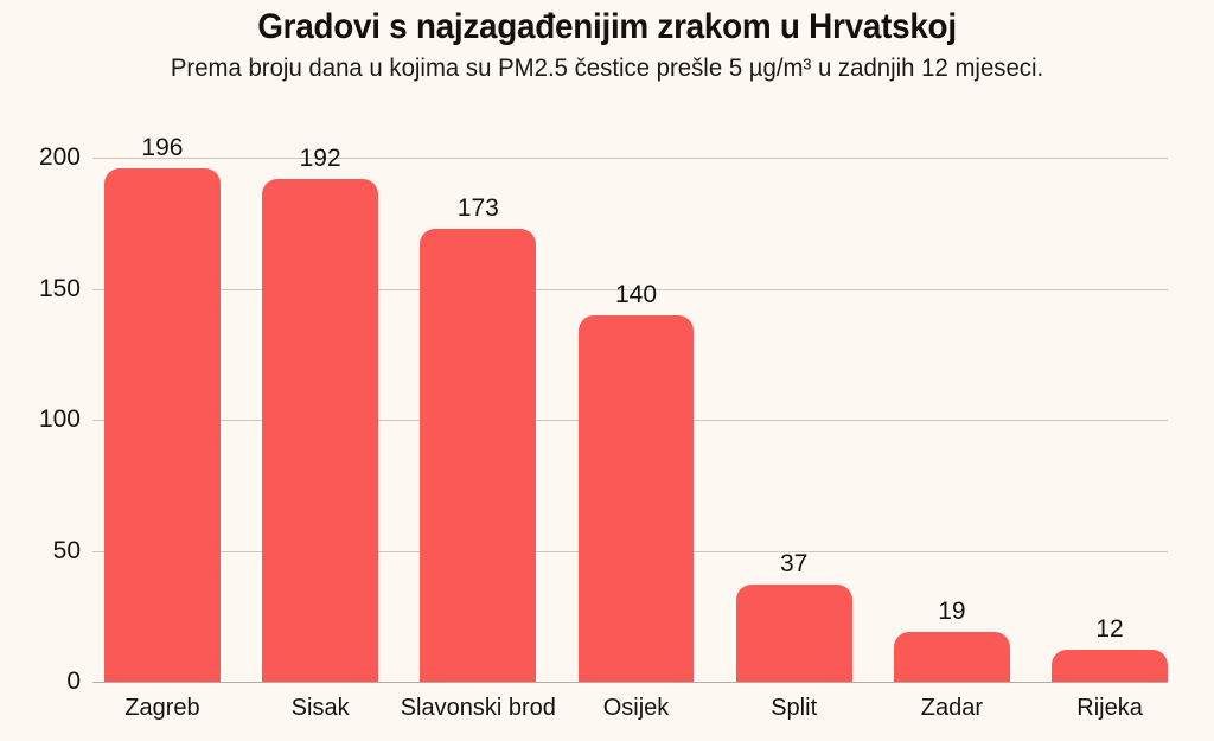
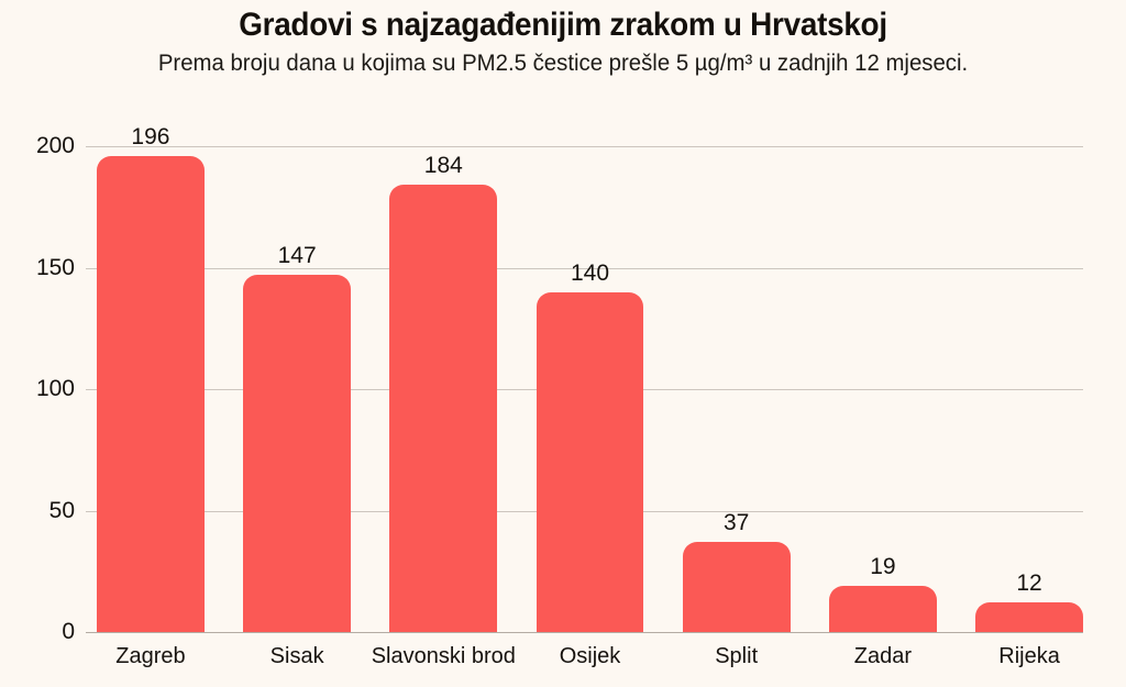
Sisak: 192 -> 147
Slavonski brod: 173 -> 184
